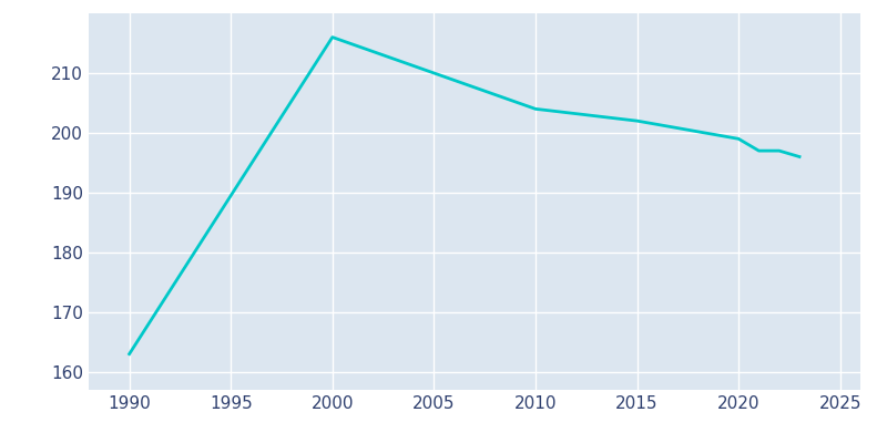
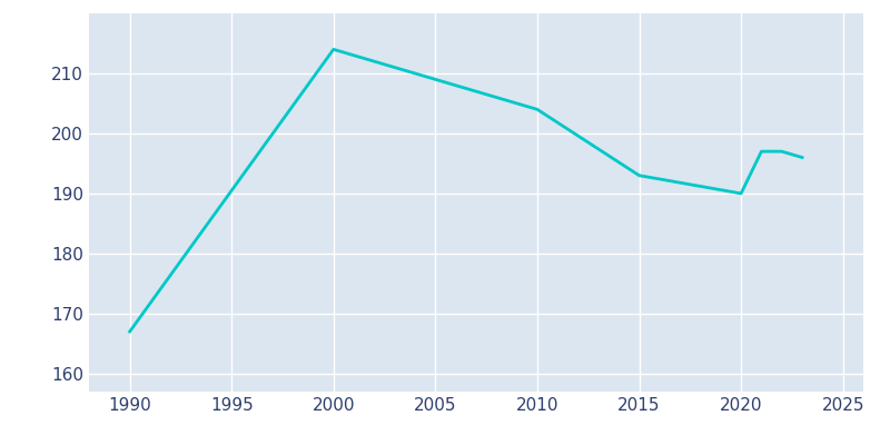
1990: 163 -> 167
2000: 216 -> 214
2015: 202 -> 193
2020: 199 -> 190
